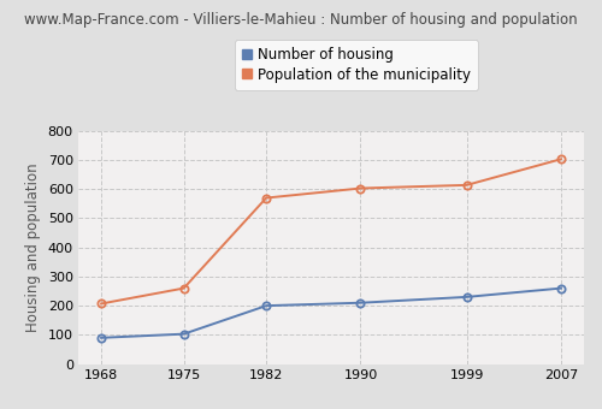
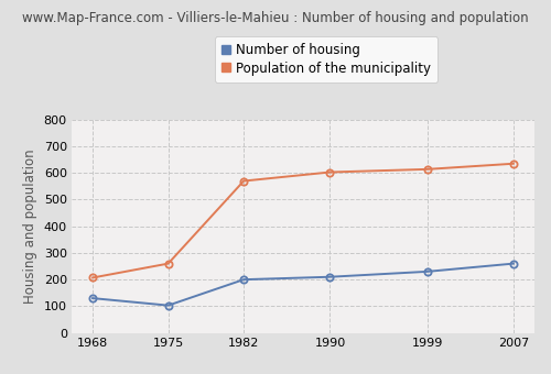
Number of housing/1968: 90 -> 130
Population of the municipality/2007: 703 -> 635
